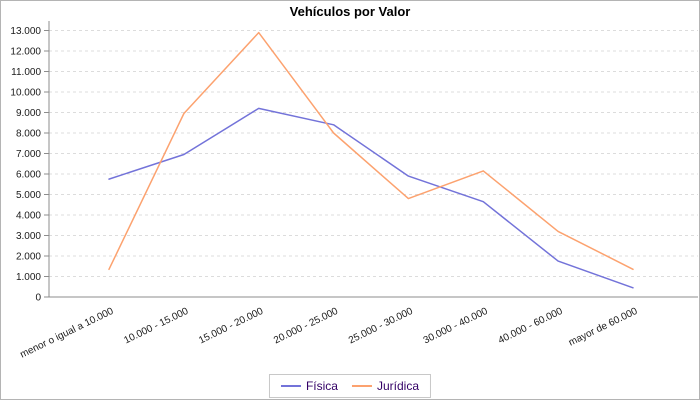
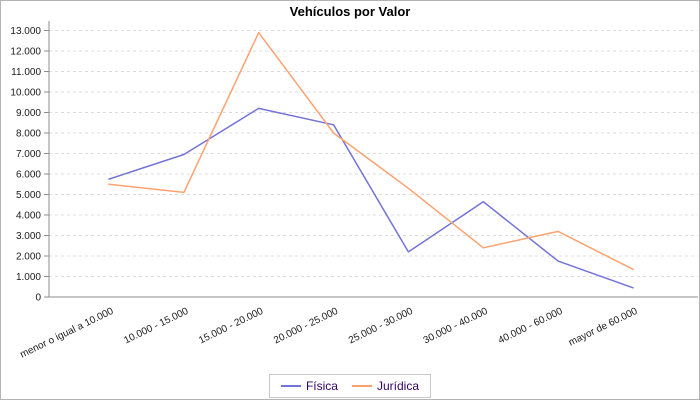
Jurídica/menor o igual a 10.000: 1400 -> 5500
Jurídica/10.000 - 15.000: 9000 -> 5100
Física/25.000 - 30.000: 5900 -> 2200
Jurídica/25.000 - 30.000: 4800 -> 5300
Jurídica/30.000 - 40.000: 6200 -> 2400
